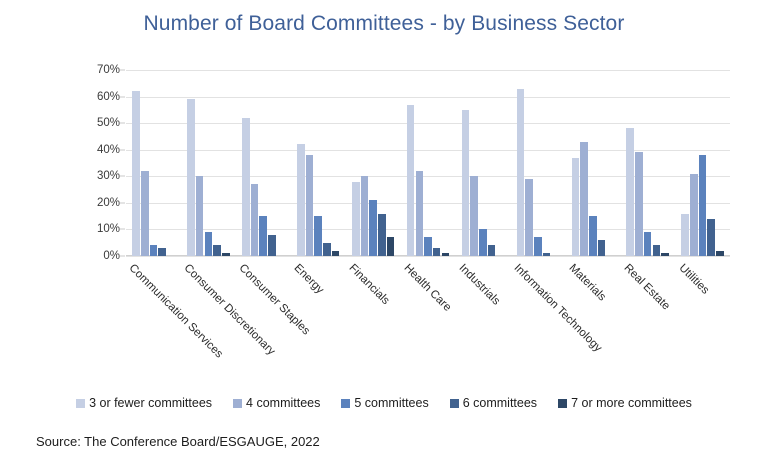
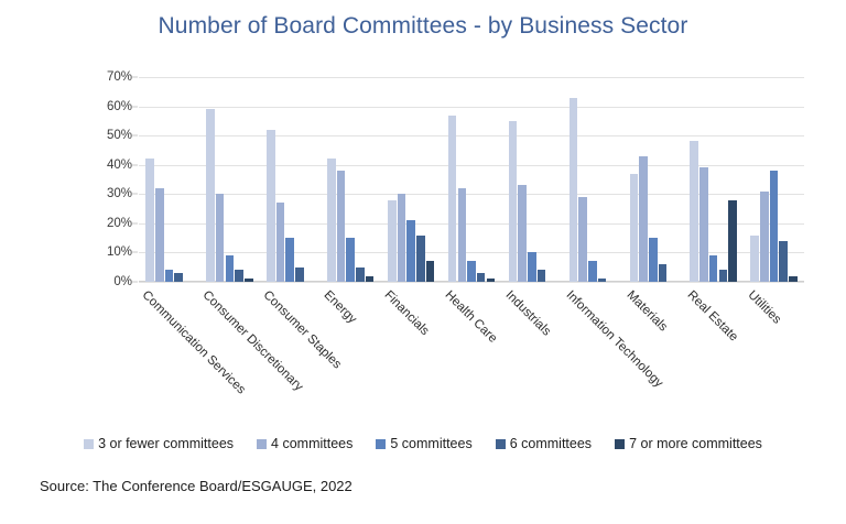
3 or fewer committees/Communication Services: 62% -> 42%
6 committees/Consumer Staples: 8% -> 5%
4 committees/Industrials: 30% -> 33%
7 or more committees/Real Estate: 1% -> 28%
